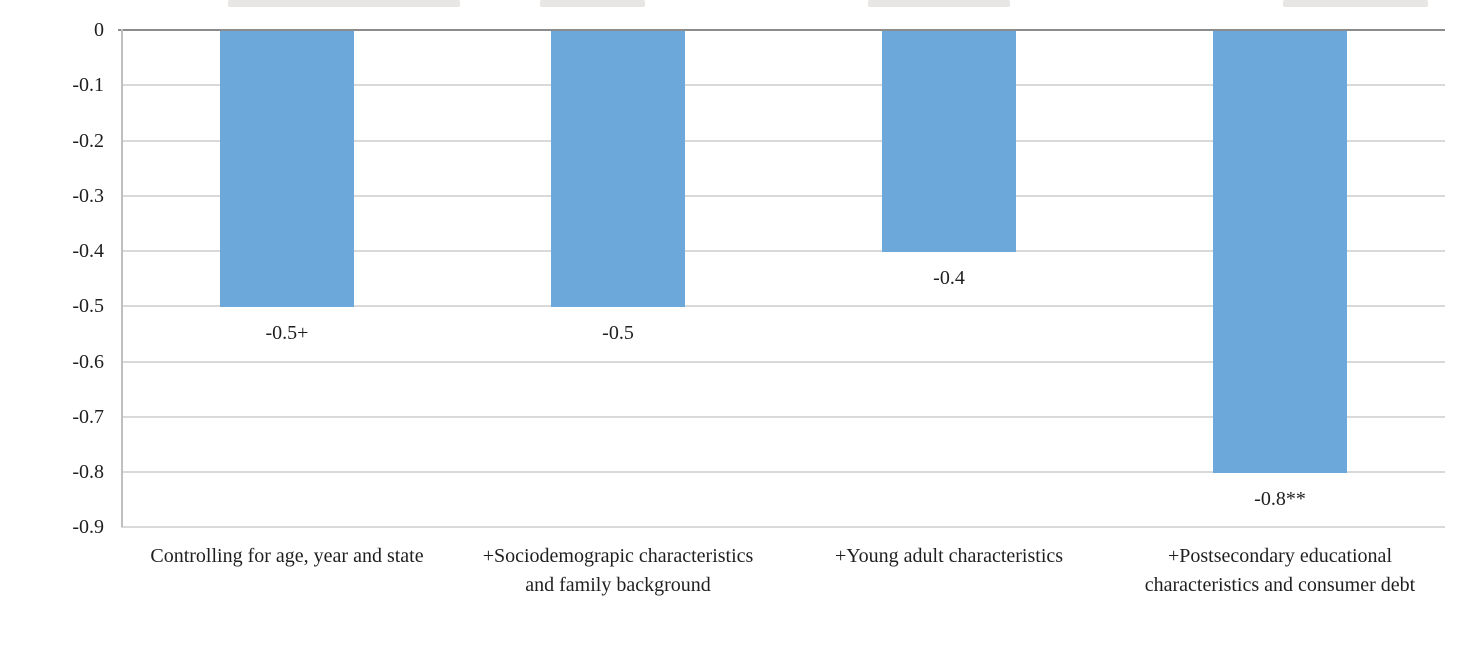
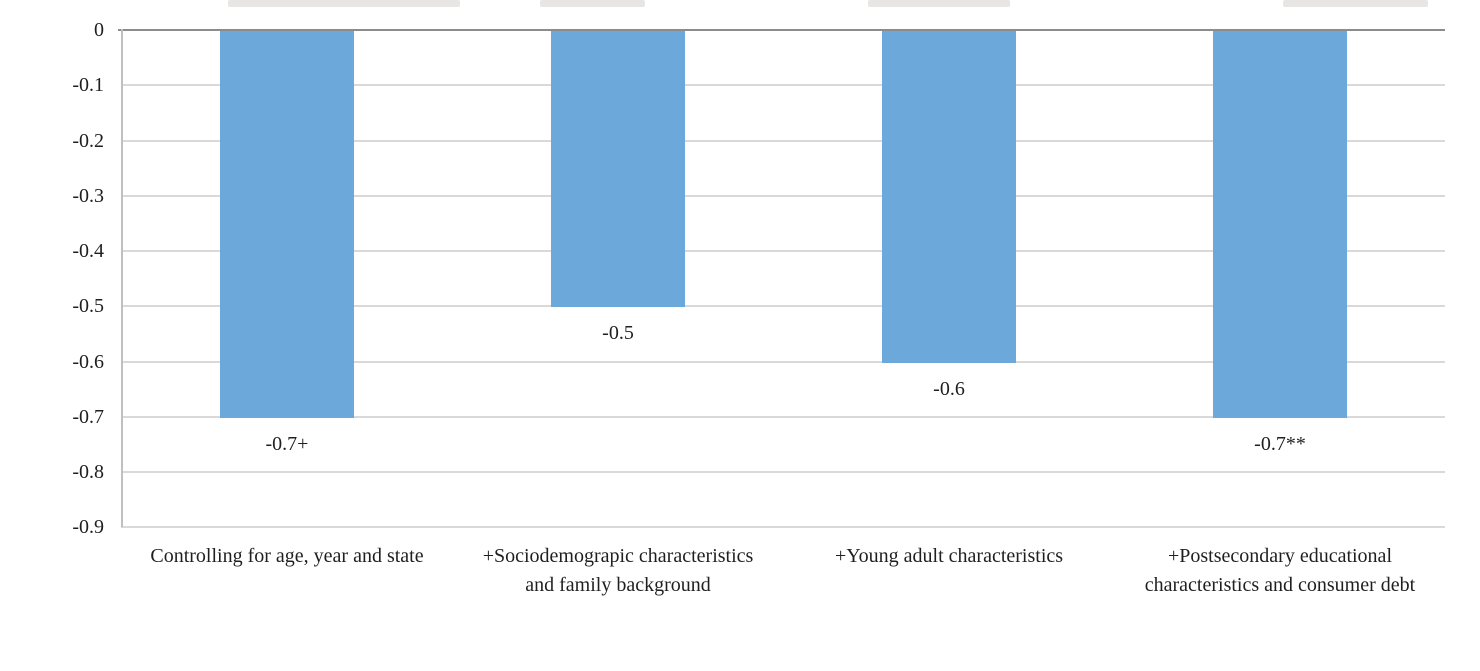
Controlling for age, year and state: -0.5 -> -0.7
+Young adult characteristics: -0.4 -> -0.6
+Postsecondary educational characteristics and consumer debt: -0.8 -> -0.7
